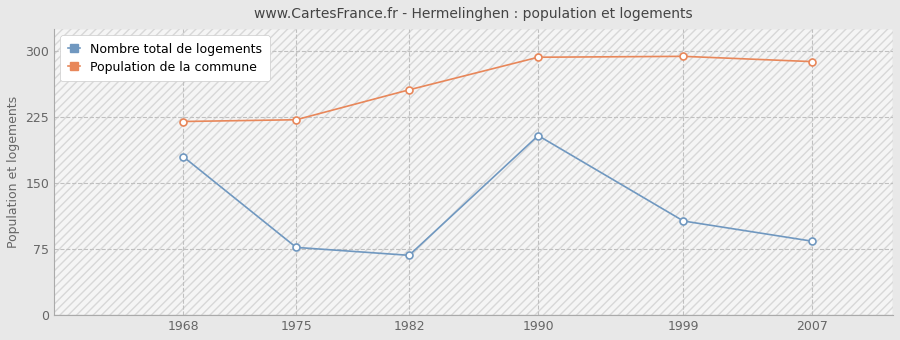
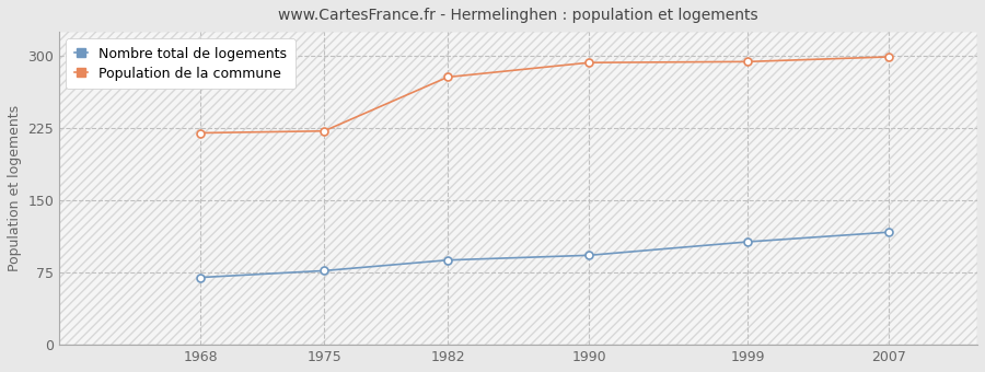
Nombre total de logements/1968: 180 -> 70
Nombre total de logements/1982: 68 -> 88
Population de la commune/1982: 256 -> 278
Nombre total de logements/1990: 204 -> 93
Nombre total de logements/2007: 84 -> 117
Population de la commune/2007: 288 -> 299
